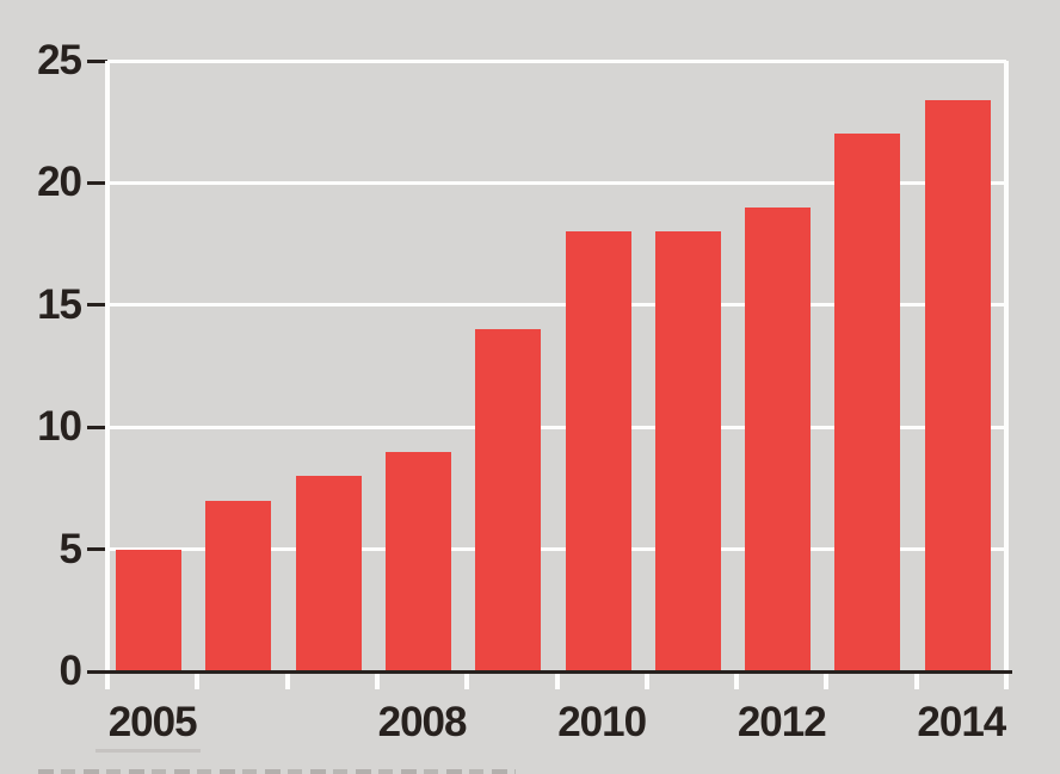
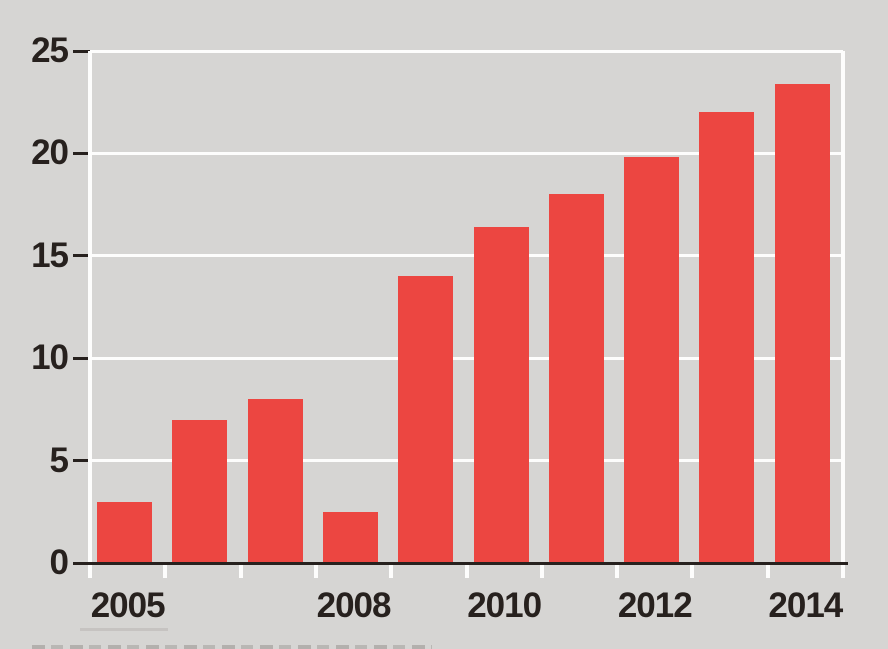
2005: 5.0 -> 3.0
2008: 9.0 -> 2.5
2010: 18.0 -> 16.4
2012: 19.0 -> 19.8
